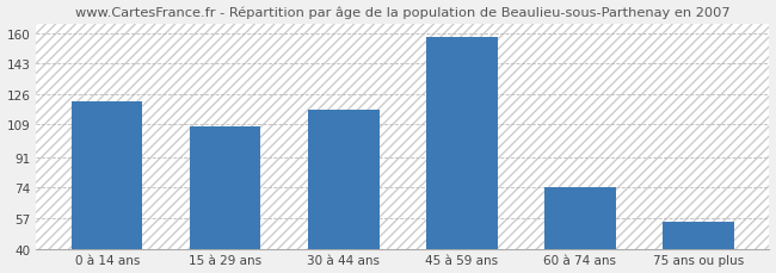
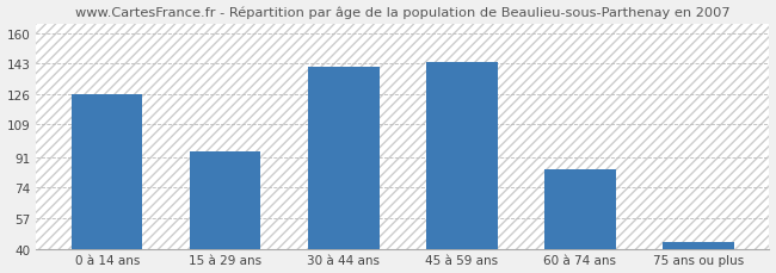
0 à 14 ans: 122 -> 126
15 à 29 ans: 108 -> 94
30 à 44 ans: 117 -> 141
45 à 59 ans: 158 -> 144
60 à 74 ans: 74 -> 84
75 ans ou plus: 55 -> 44
